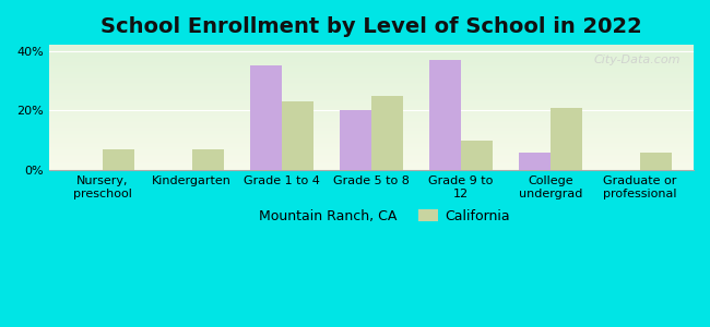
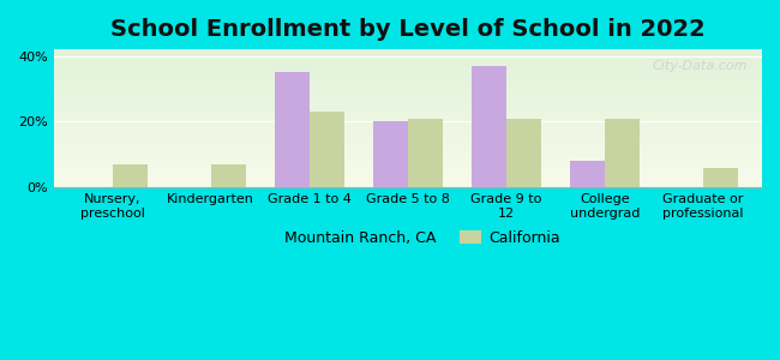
California/Grade 5 to 8: 25% -> 21%
California/Grade 9 to 12: 10% -> 21%
Mountain Ranch, CA/College undergrad: 6% -> 8%
